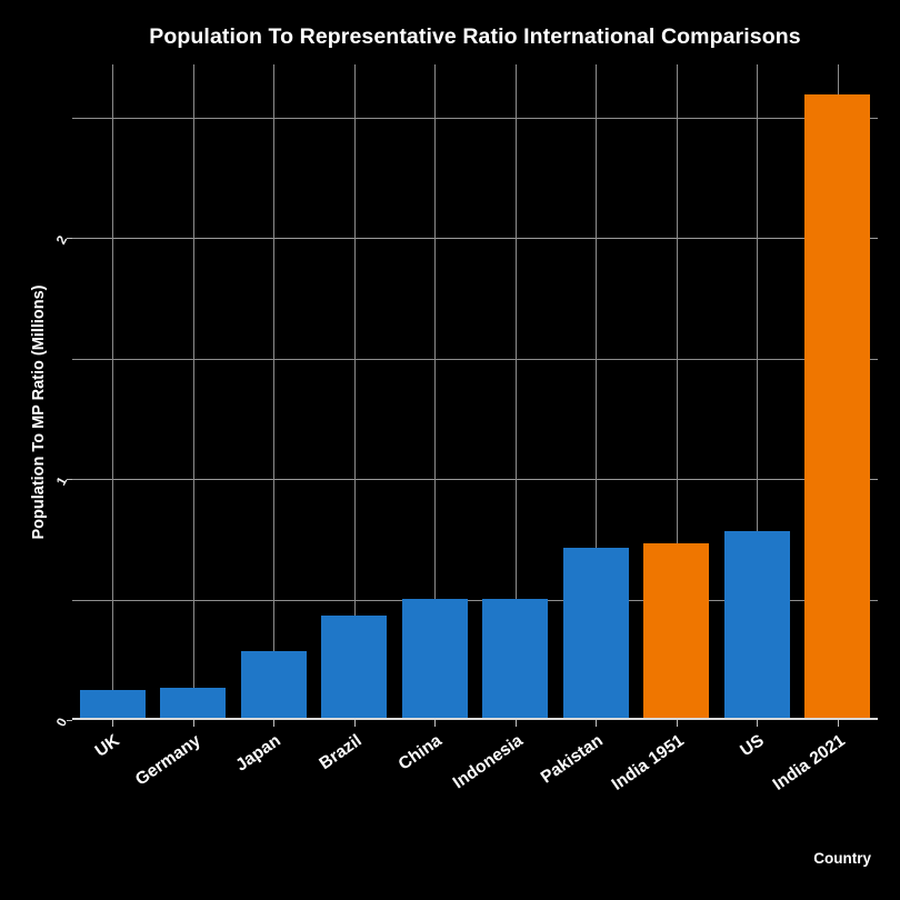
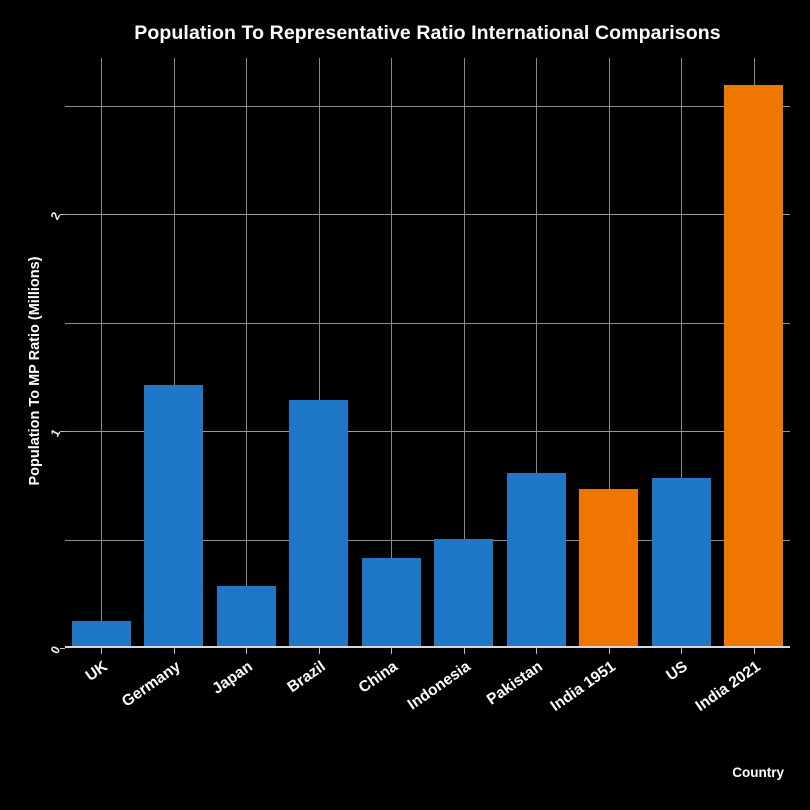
Germany: 0.13 -> 1.21
Brazil: 0.43 -> 1.14
China: 0.50 -> 0.41
Pakistan: 0.71 -> 0.80
